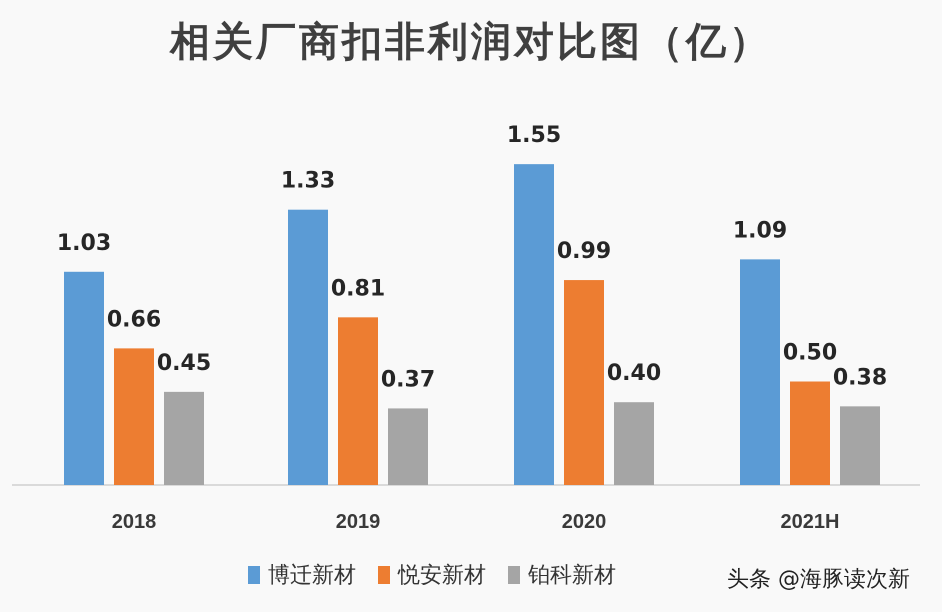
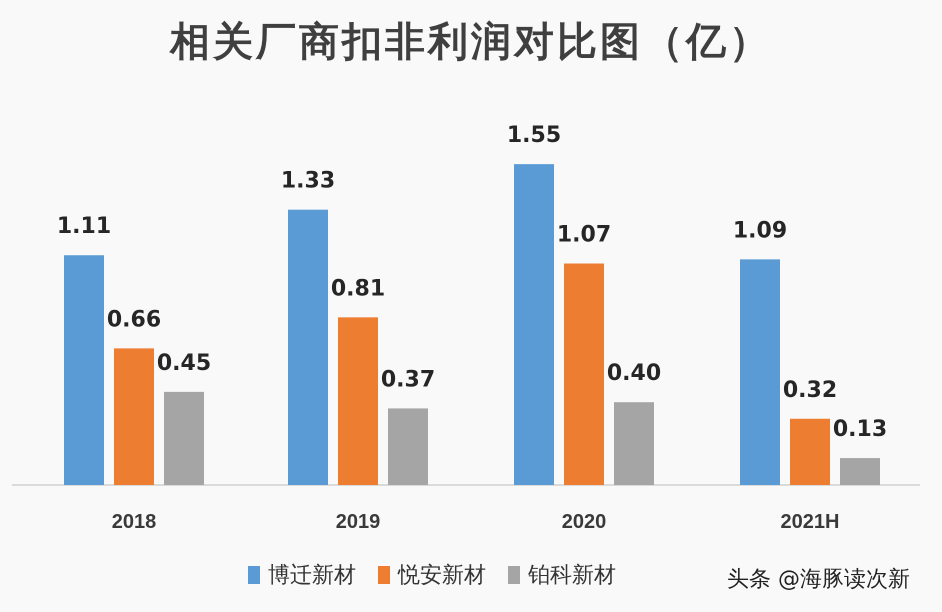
博迁新材/2018: 1.03 -> 1.11
悦安新材/2020: 0.99 -> 1.07
悦安新材/2021H: 0.50 -> 0.32
铂科新材/2021H: 0.38 -> 0.13
